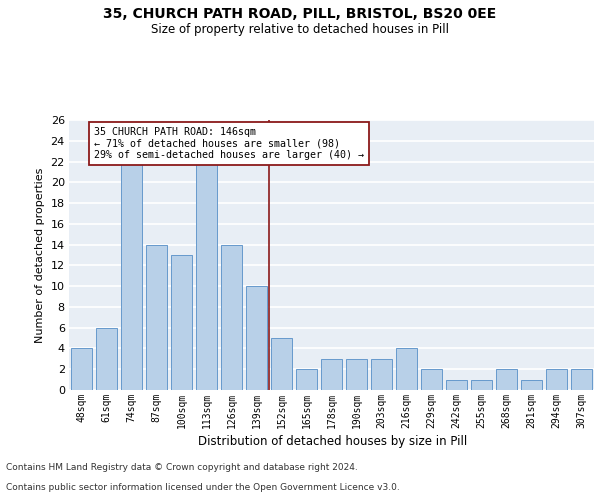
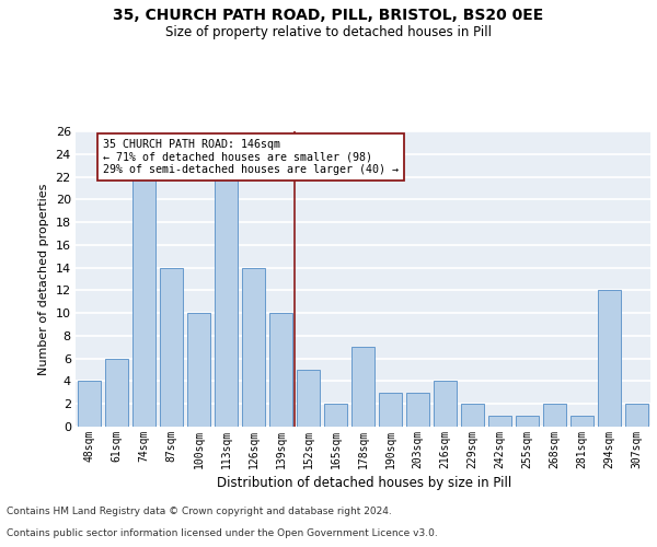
100sqm: 13 -> 10
178sqm: 3 -> 7
294sqm: 2 -> 12
